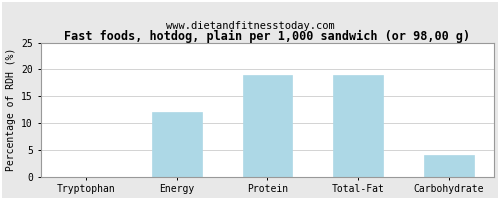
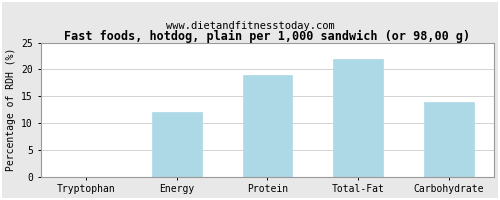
Total-Fat: 19 -> 22
Carbohydrate: 4 -> 14
